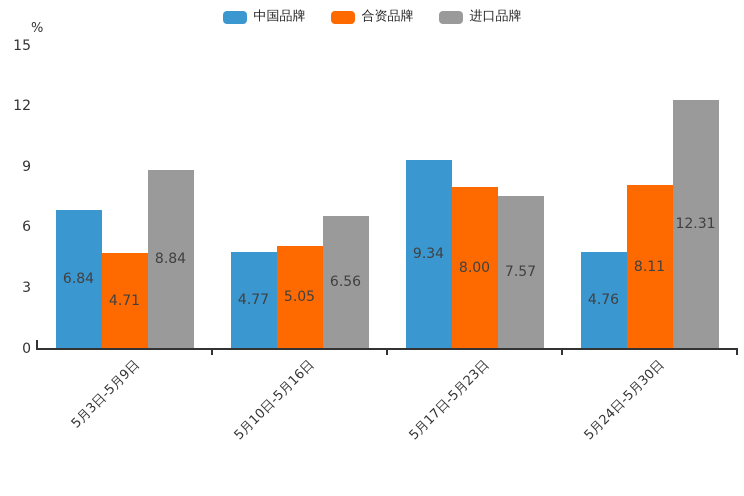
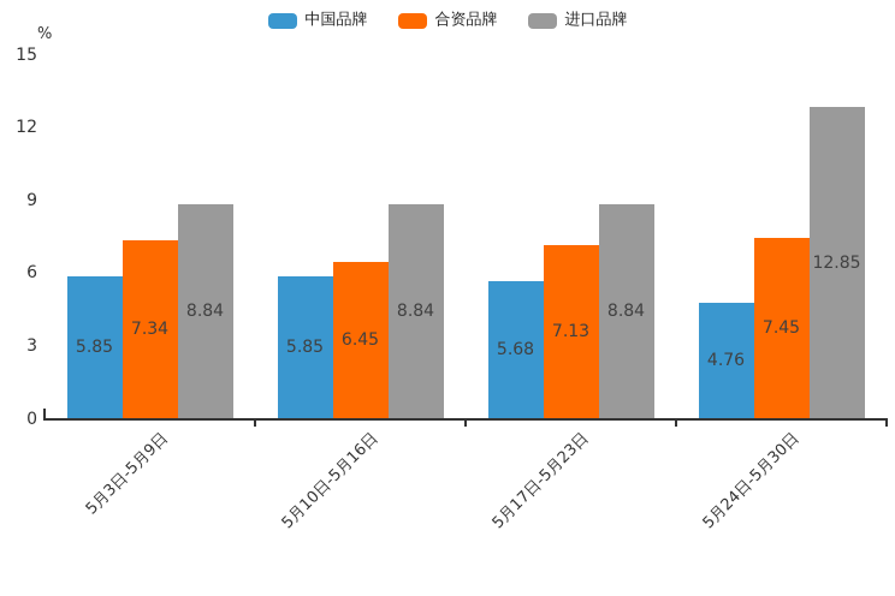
中国品牌/5月3日-5月9日: 6.84 -> 5.85
合资品牌/5月3日-5月9日: 4.71 -> 7.34
中国品牌/5月10日-5月16日: 4.77 -> 5.85
合资品牌/5月10日-5月16日: 5.05 -> 6.45
进口品牌/5月10日-5月16日: 6.56 -> 8.84
中国品牌/5月17日-5月23日: 9.34 -> 5.68
合资品牌/5月17日-5月23日: 8.00 -> 7.13
进口品牌/5月17日-5月23日: 7.57 -> 8.84
合资品牌/5月24日-5月30日: 8.11 -> 7.45
进口品牌/5月24日-5月30日: 12.31 -> 12.85
